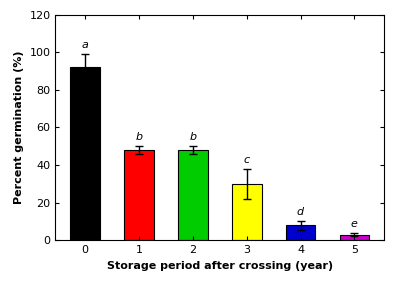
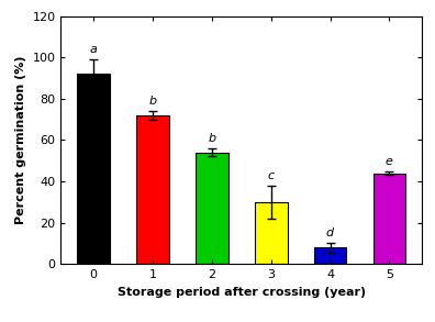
1: 48 -> 72
2: 48 -> 54
5: 3 -> 44
